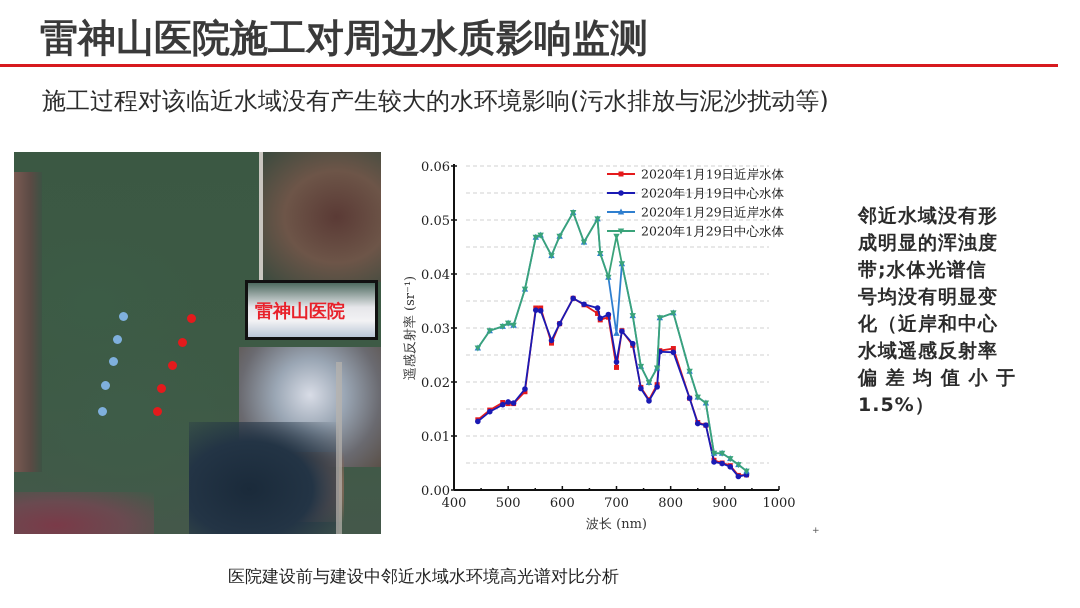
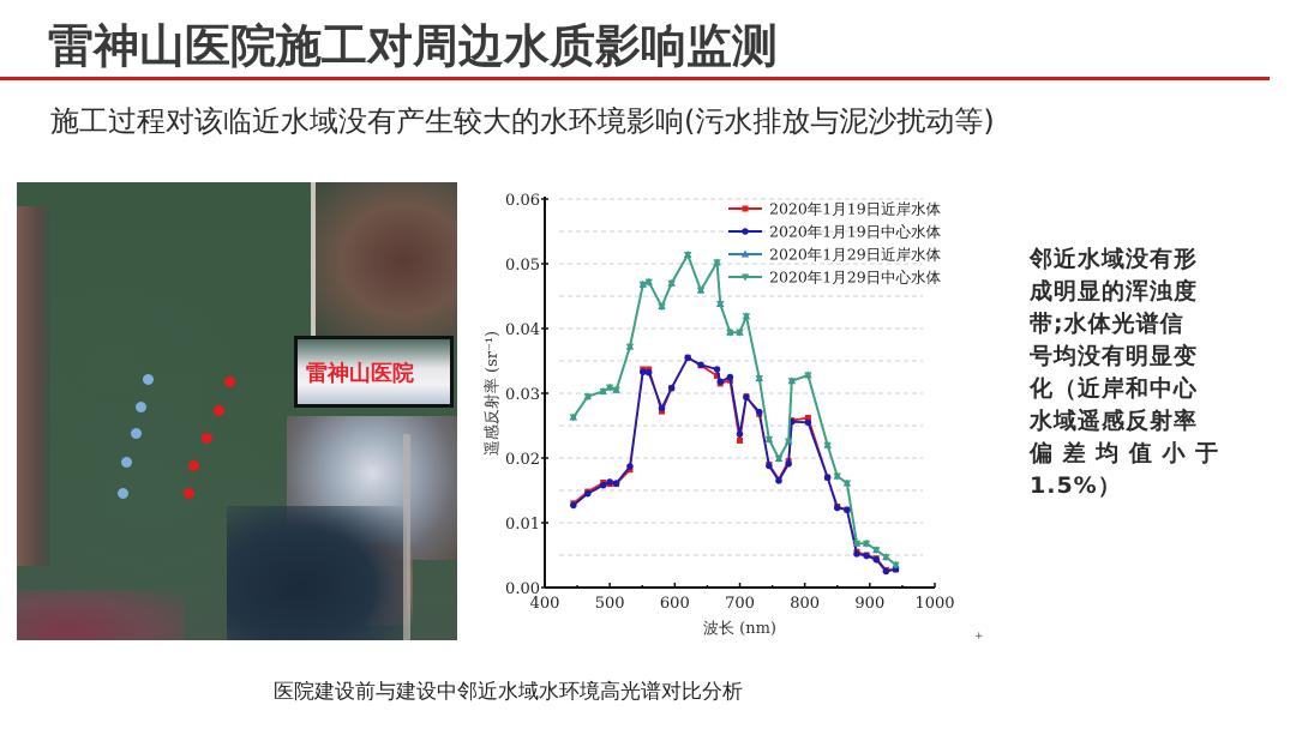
2020年1月29日近岸水体/700: 0.029 -> 0.039
2020年1月29日中心水体/700: 0.047 -> 0.039
